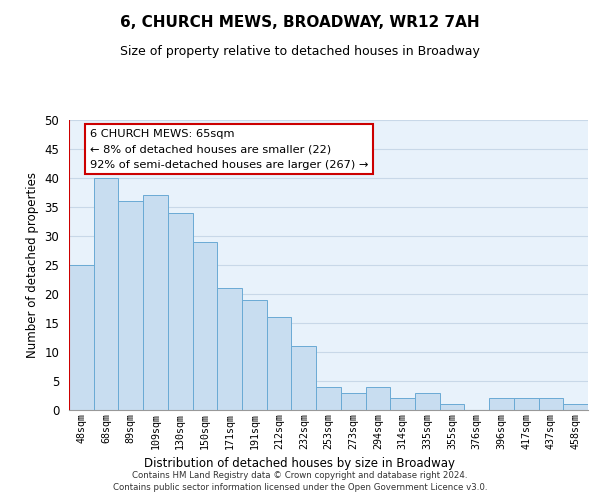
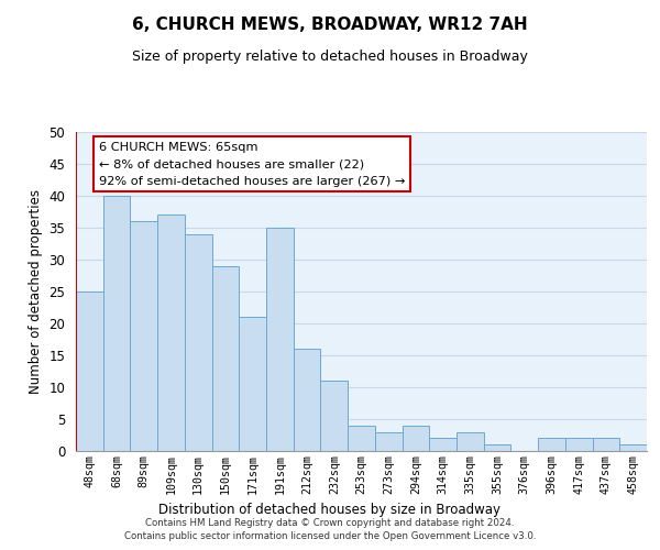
191sqm: 19 -> 35
